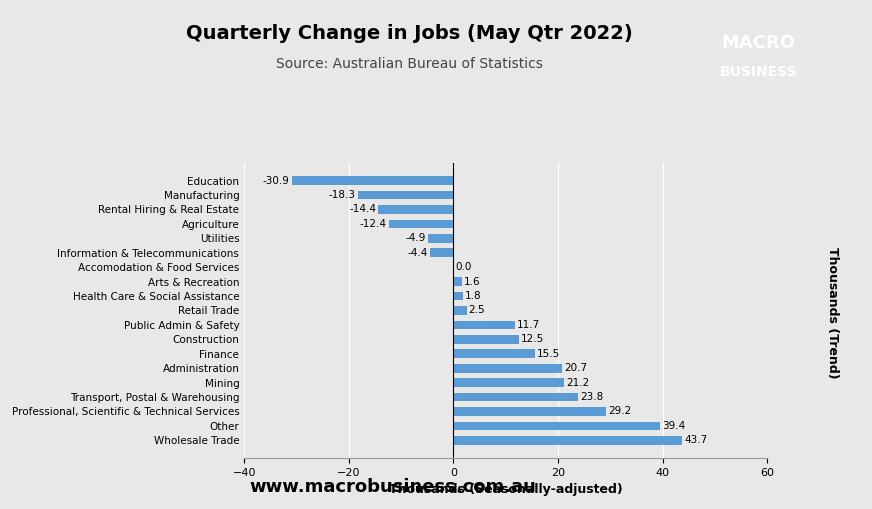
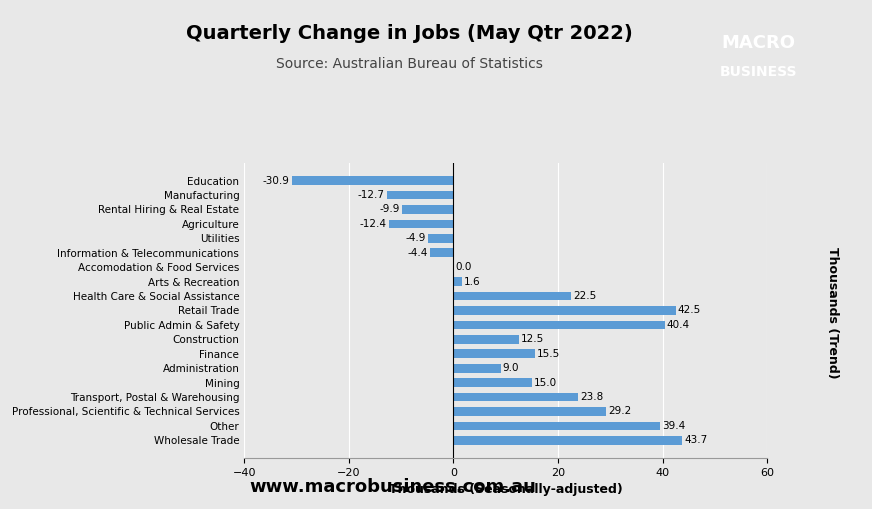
Manufacturing: -18.3 -> -12.7
Rental Hiring & Real Estate: -14.4 -> -9.9
Health Care & Social Assistance: 1.8 -> 22.5
Retail Trade: 2.5 -> 42.5
Public Admin & Safety: 11.7 -> 40.4
Administration: 20.7 -> 9.0
Mining: 21.2 -> 15.0
